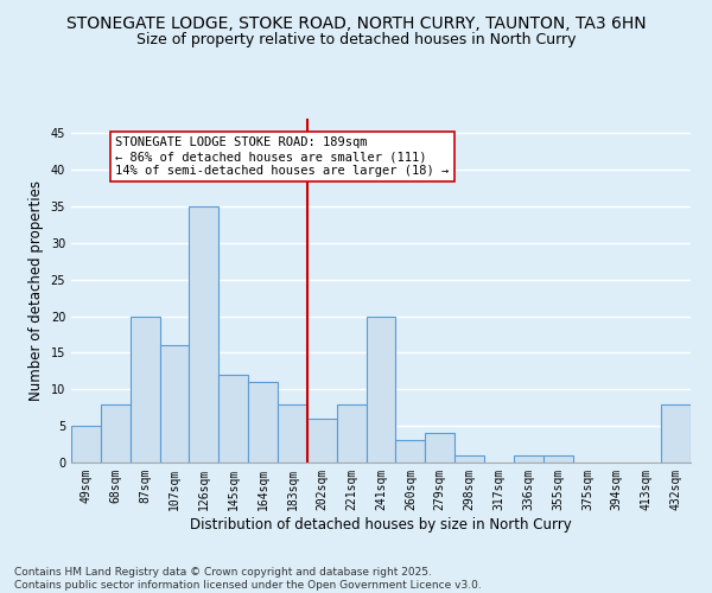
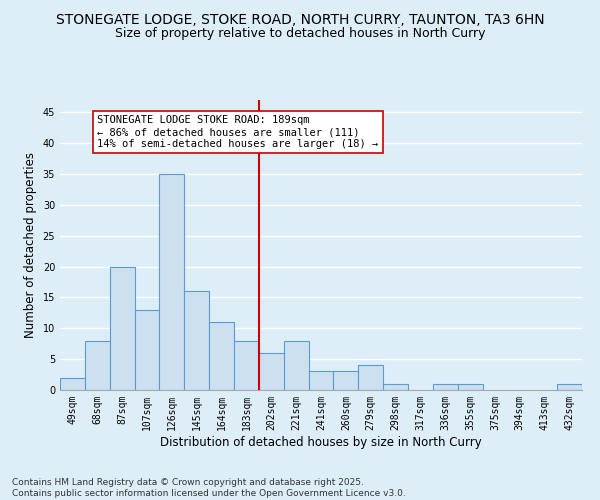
49sqm: 5 -> 2
107sqm: 16 -> 13
145sqm: 12 -> 16
241sqm: 20 -> 3
432sqm: 8 -> 1
